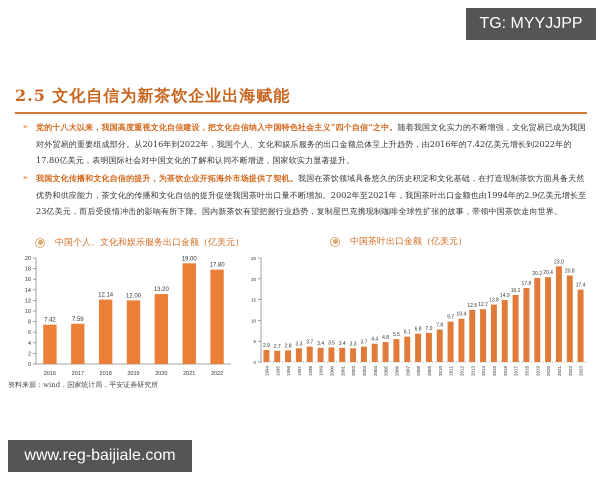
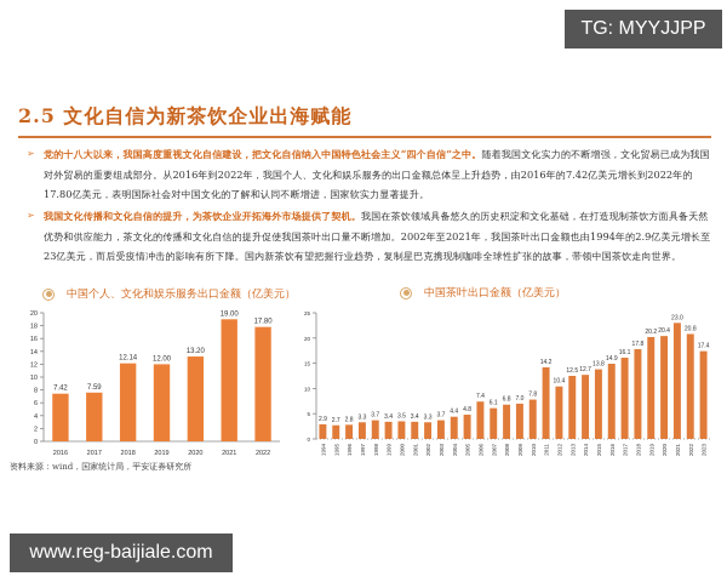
中国茶叶出口金额（亿美元）/2006: 5.5 -> 7.4
中国茶叶出口金额（亿美元）/2011: 9.7 -> 14.2
